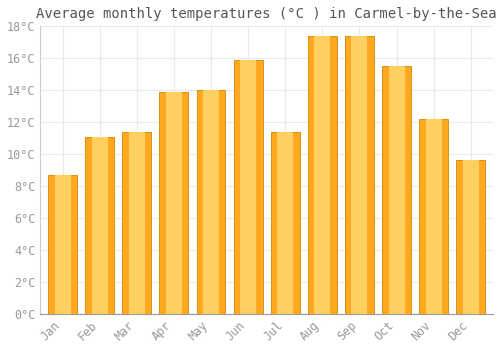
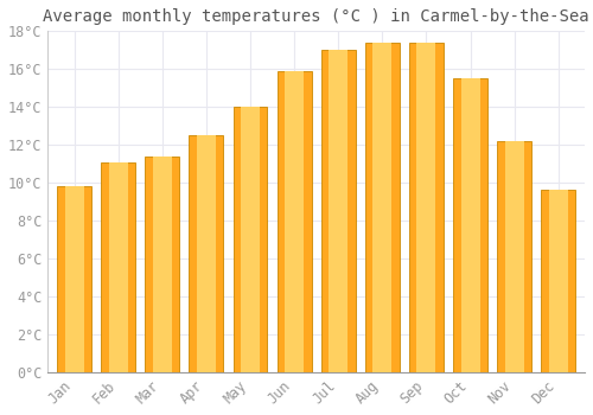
Jan: 8.7°C -> 9.8°C
Apr: 13.9°C -> 12.5°C
Jul: 11.4°C -> 17.0°C
